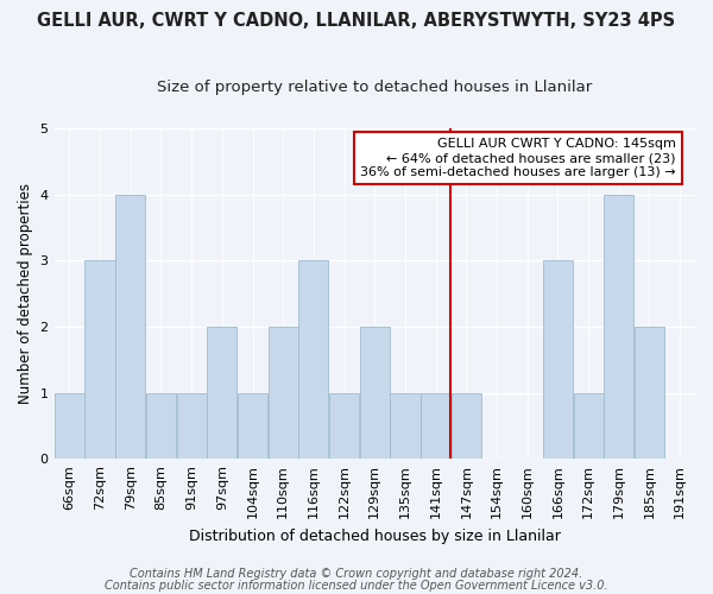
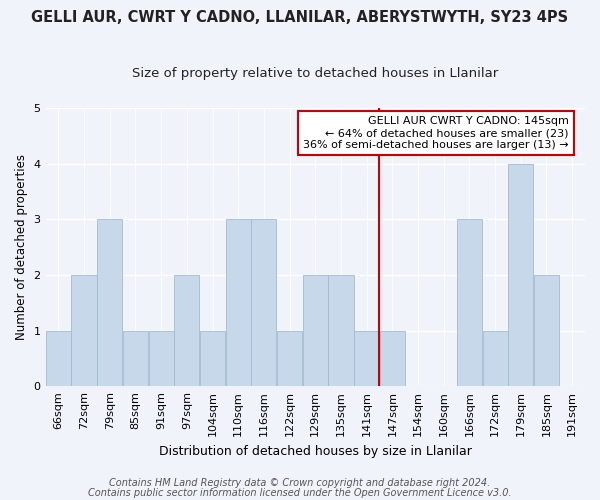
72sqm: 3 -> 2
79sqm: 4 -> 3
110sqm: 2 -> 3
135sqm: 1 -> 2
